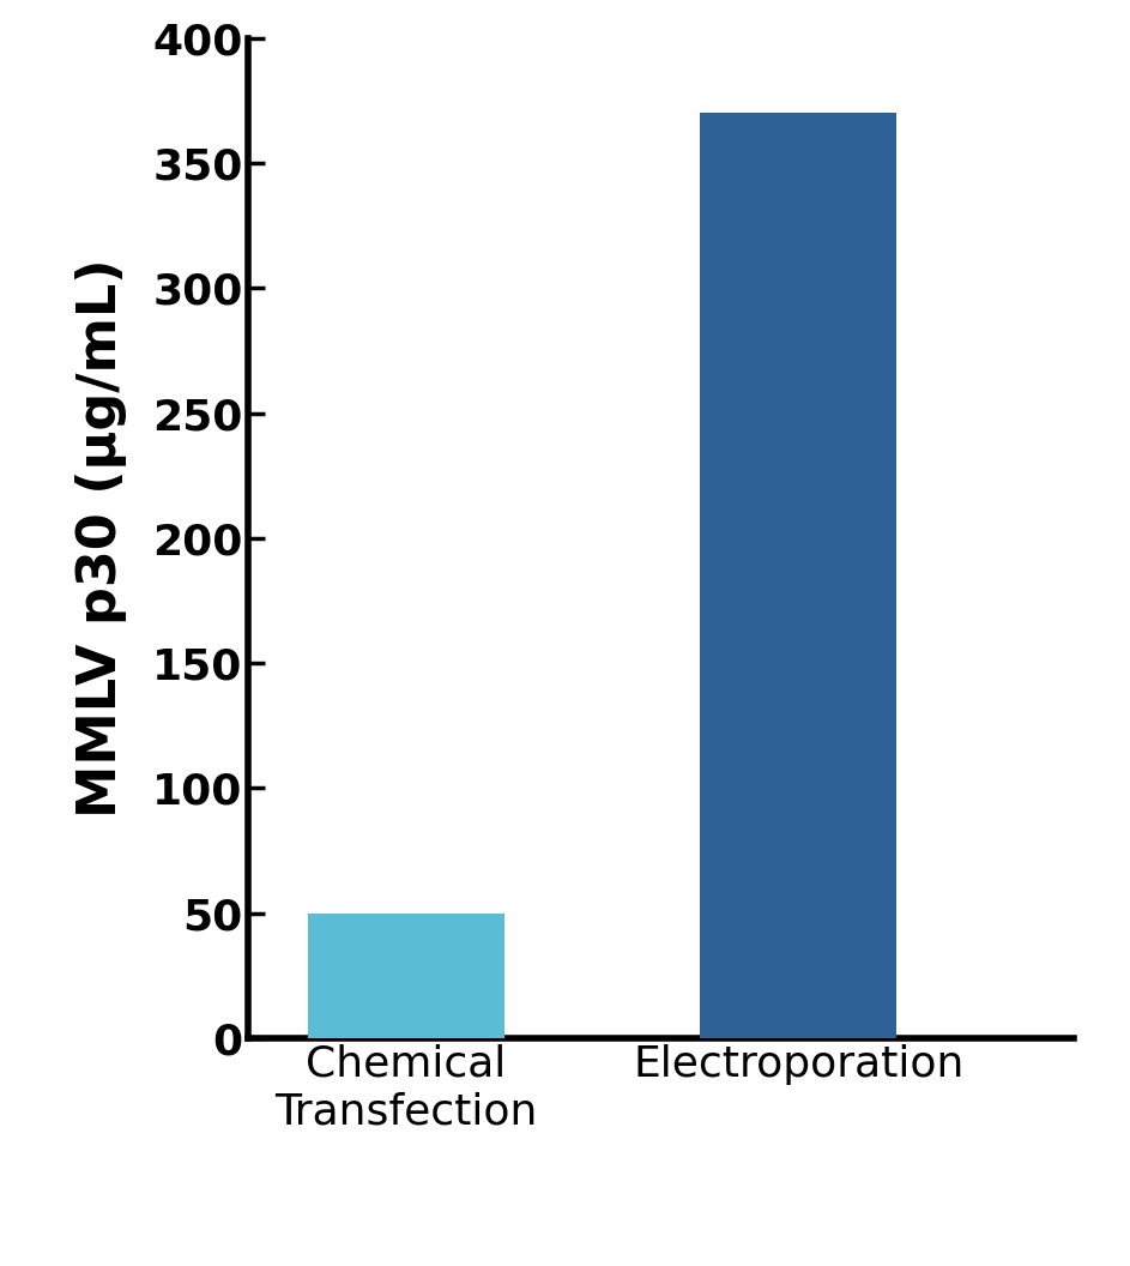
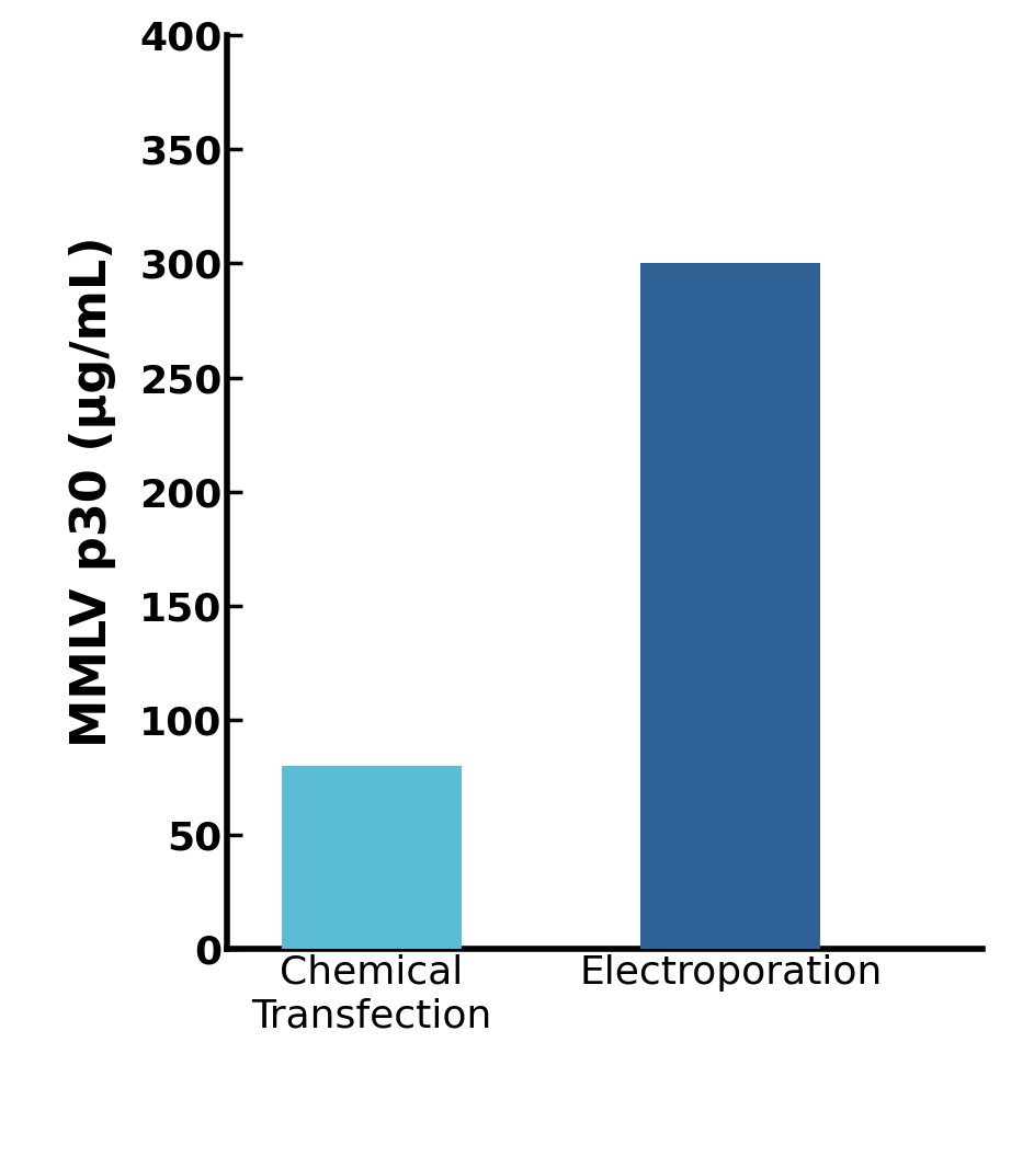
Chemical Transfection: 50 -> 80
Electroporation: 370 -> 300
